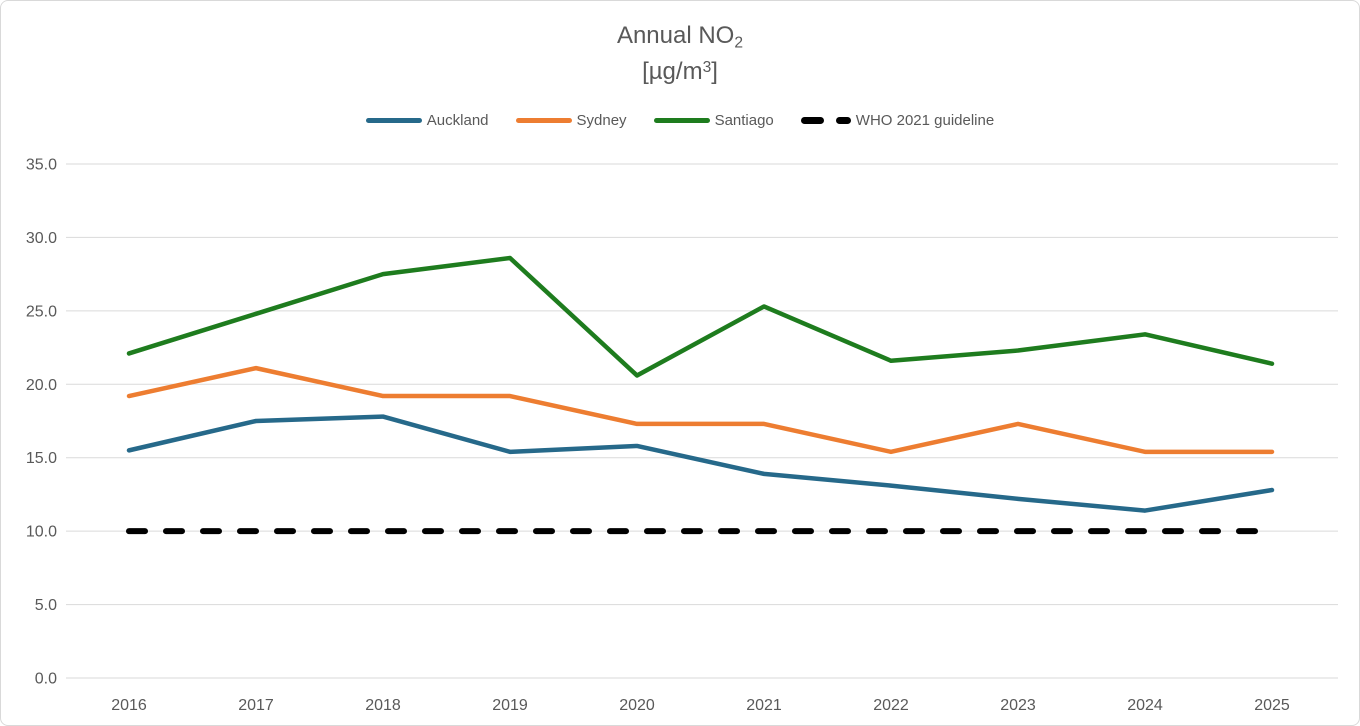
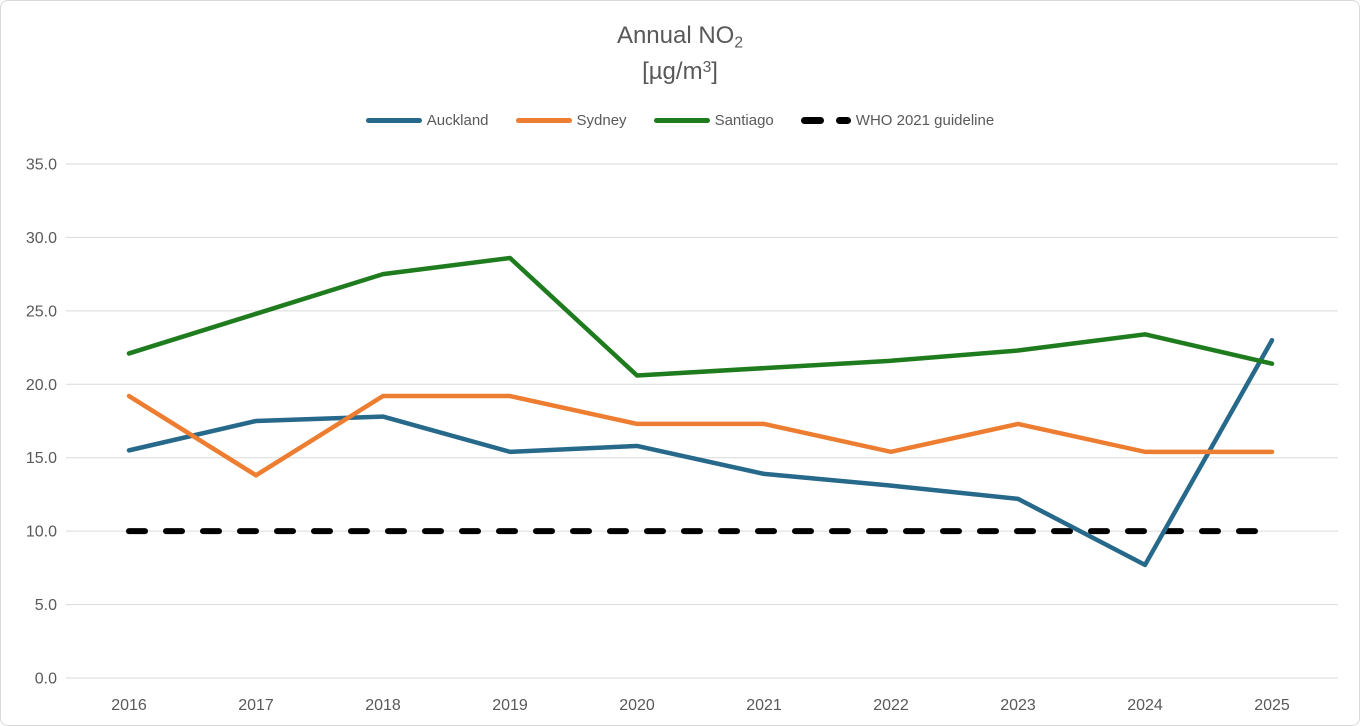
Sydney/2017: 21.1 -> 13.8
Santiago/2021: 25.3 -> 21.1
Auckland/2024: 11.4 -> 7.7
Auckland/2025: 12.8 -> 23.0
